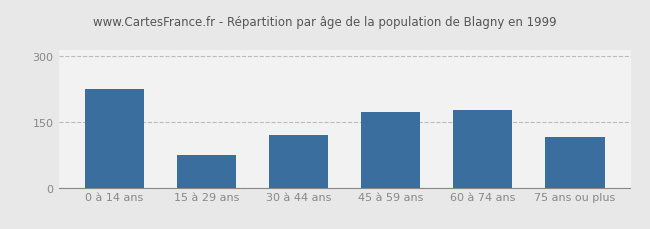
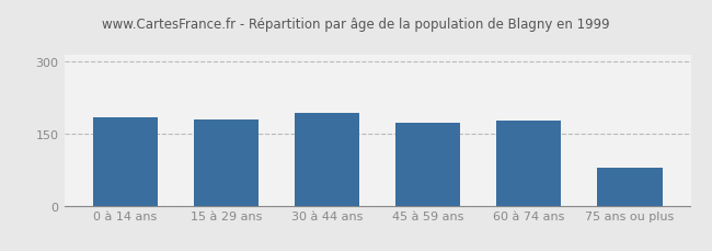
0 à 14 ans: 225 -> 183
15 à 29 ans: 75 -> 180
30 à 44 ans: 120 -> 192
75 ans ou plus: 115 -> 80
